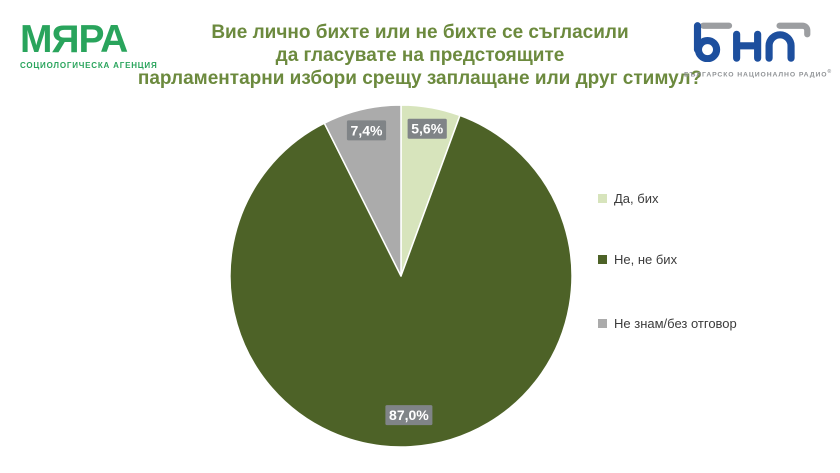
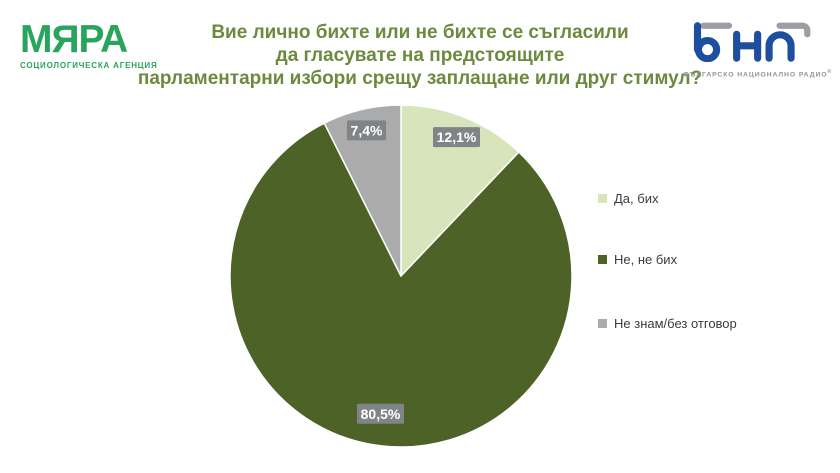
Да, бих: 5,6% -> 12,1%
Не, не бих: 87,0% -> 80,5%
